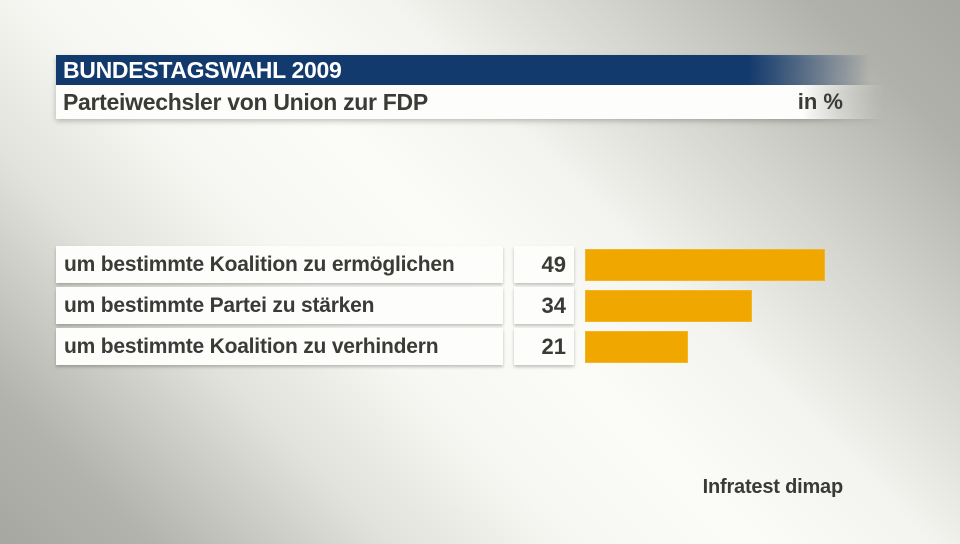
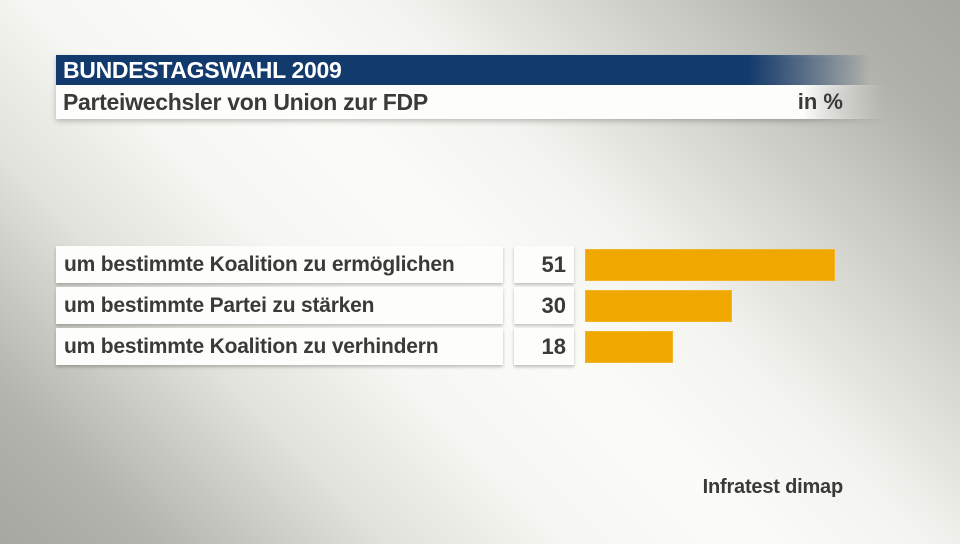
um bestimmte Koalition zu ermöglichen: 49 -> 51
um bestimmte Partei zu stärken: 34 -> 30
um bestimmte Koalition zu verhindern: 21 -> 18
